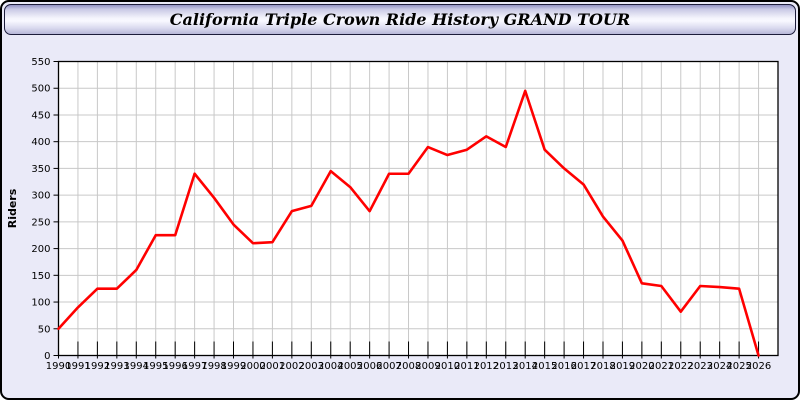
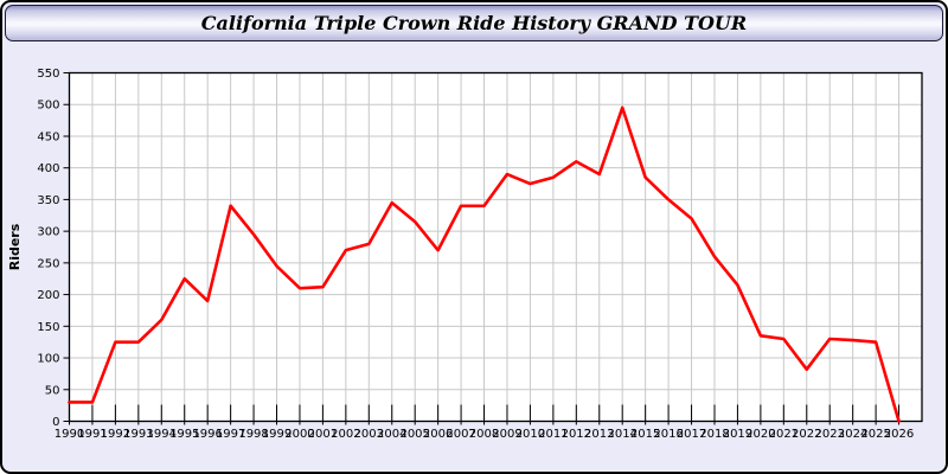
1990: 50 -> 30
1991: 90 -> 30
1996: 220 -> 190
